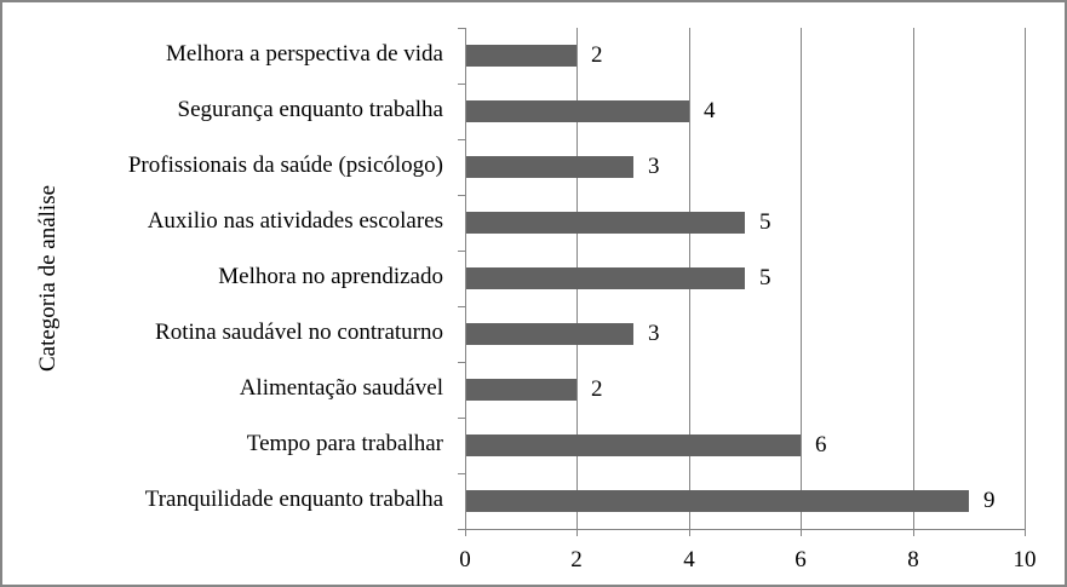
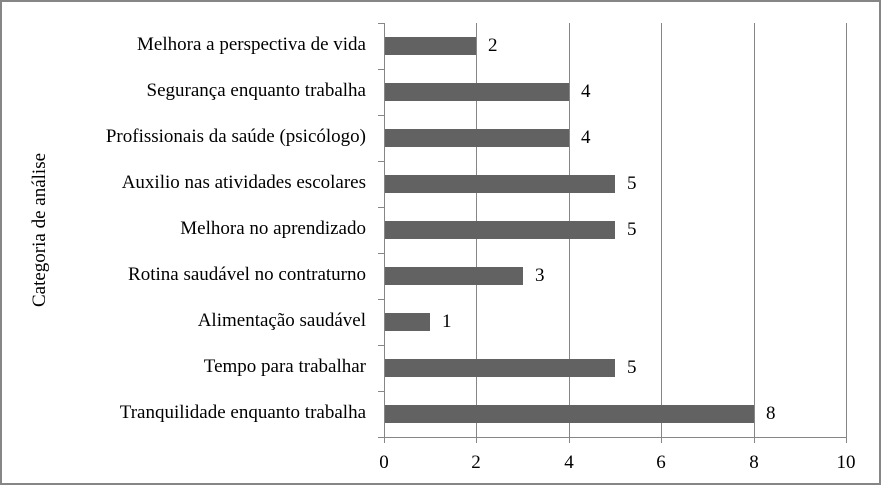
Profissionais da saúde (psicólogo): 3 -> 4
Alimentação saudável: 2 -> 1
Tempo para trabalhar: 6 -> 5
Tranquilidade enquanto trabalha: 9 -> 8
